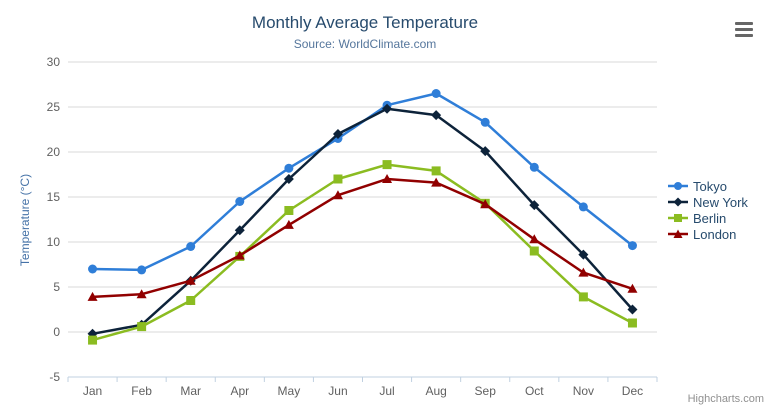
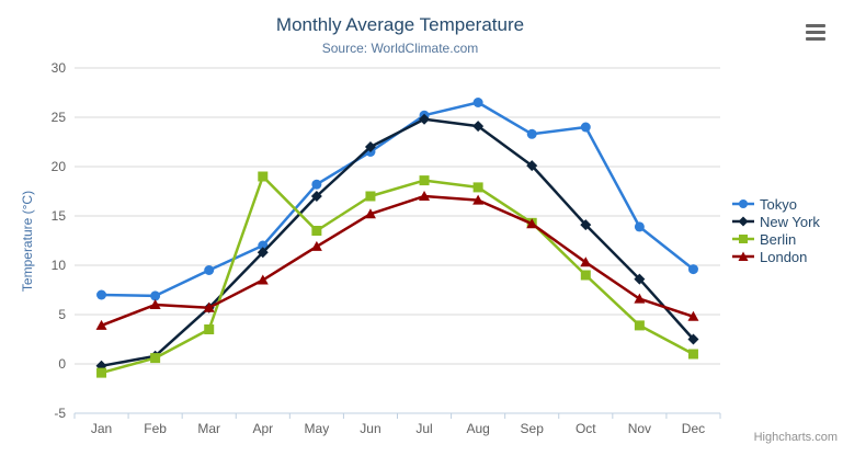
London/Feb: 4 -> 6
Tokyo/Apr: 14 -> 12
Berlin/Apr: 8 -> 19
Tokyo/Oct: 18 -> 24
